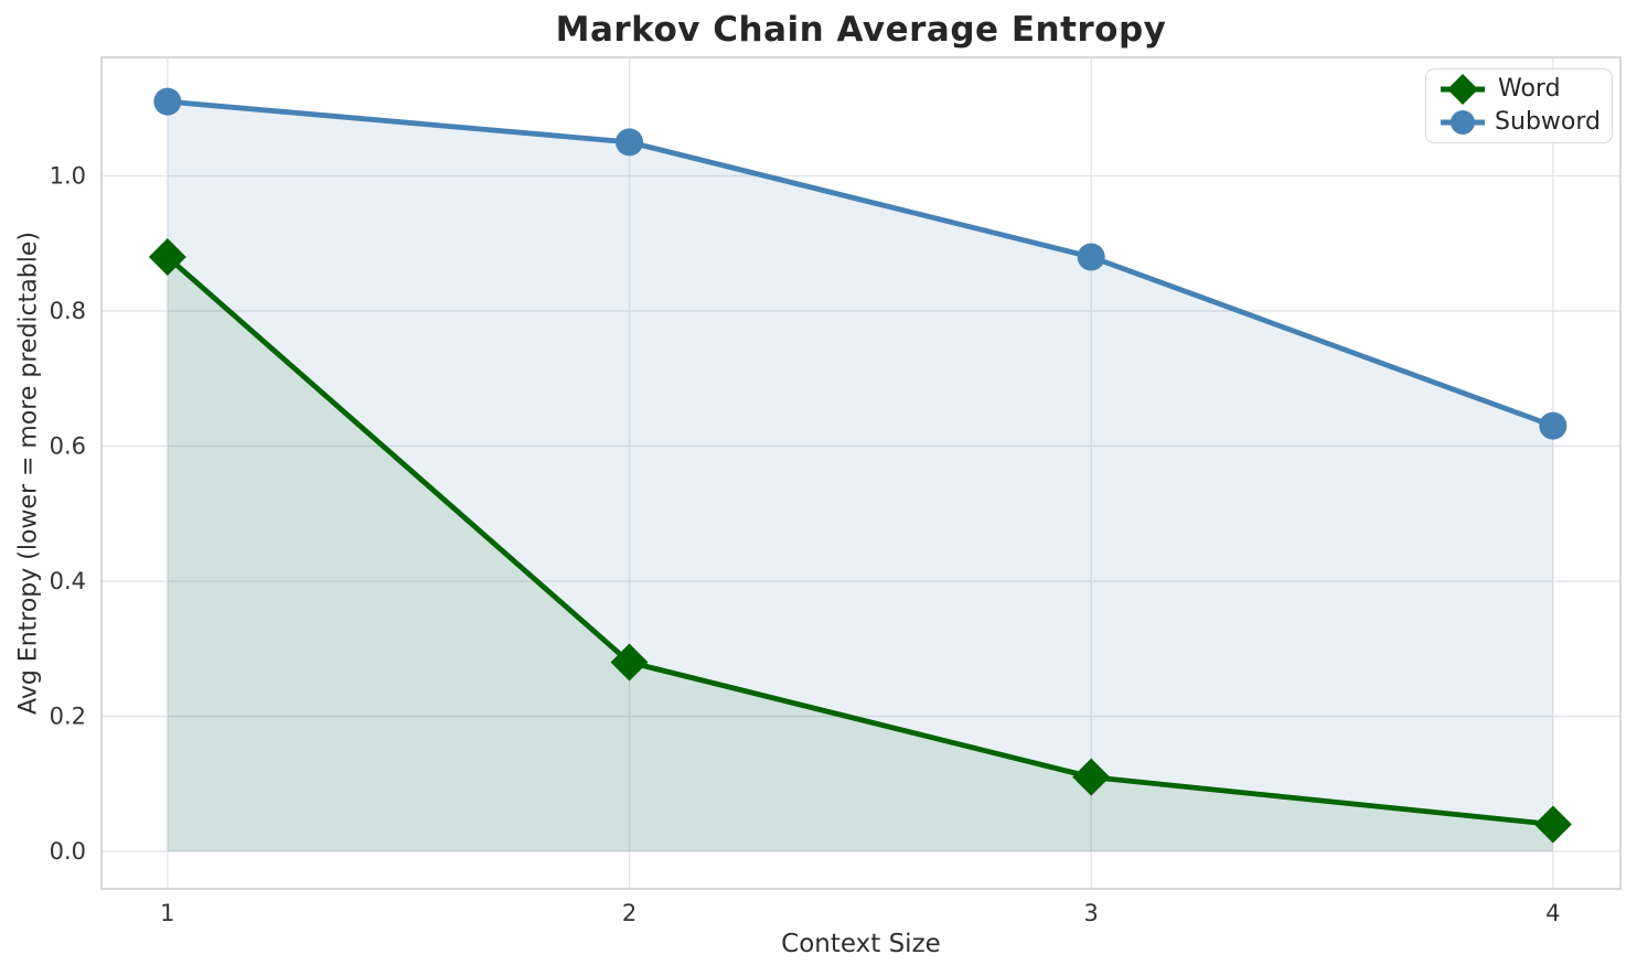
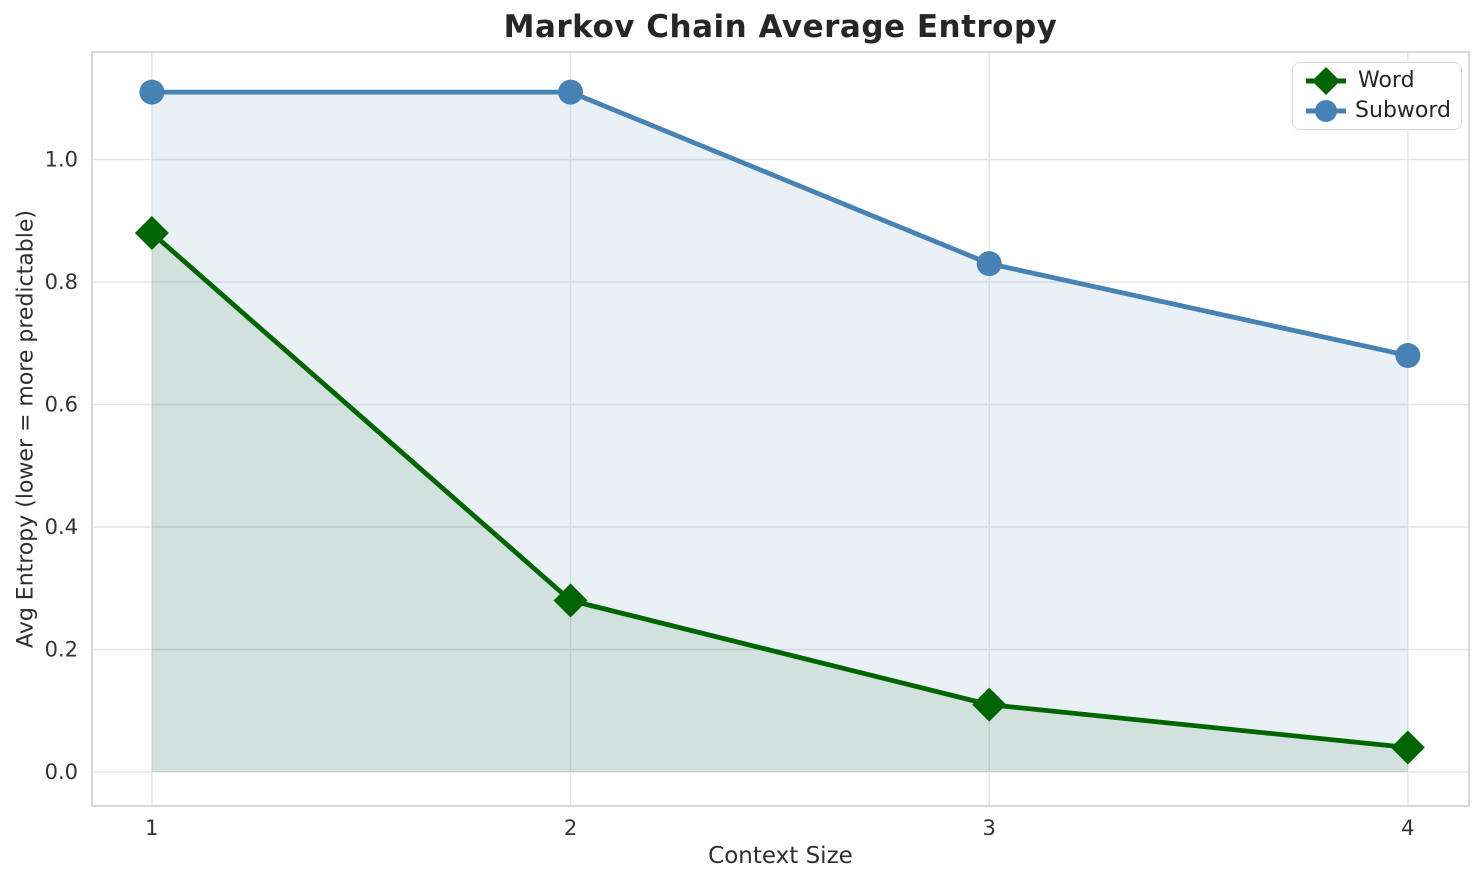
Subword/2: 1.05 -> 1.11
Subword/3: 0.88 -> 0.83
Subword/4: 0.63 -> 0.68
